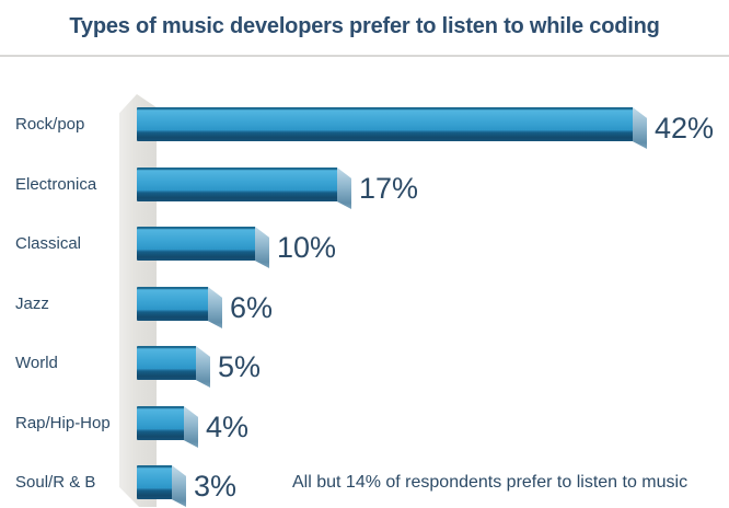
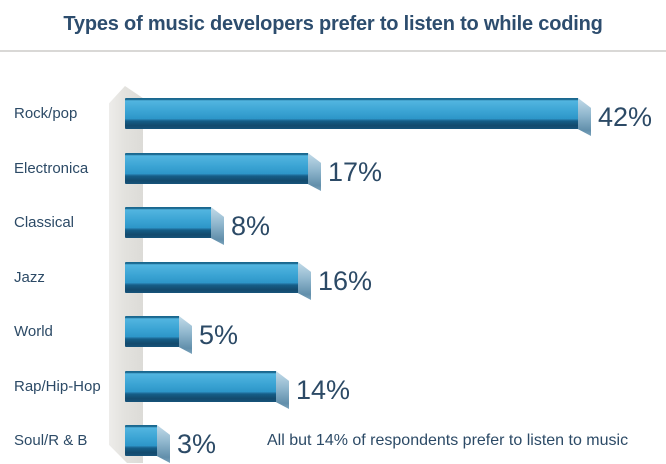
Classical: 10% -> 8%
Jazz: 6% -> 16%
Rap/Hip-Hop: 4% -> 14%
